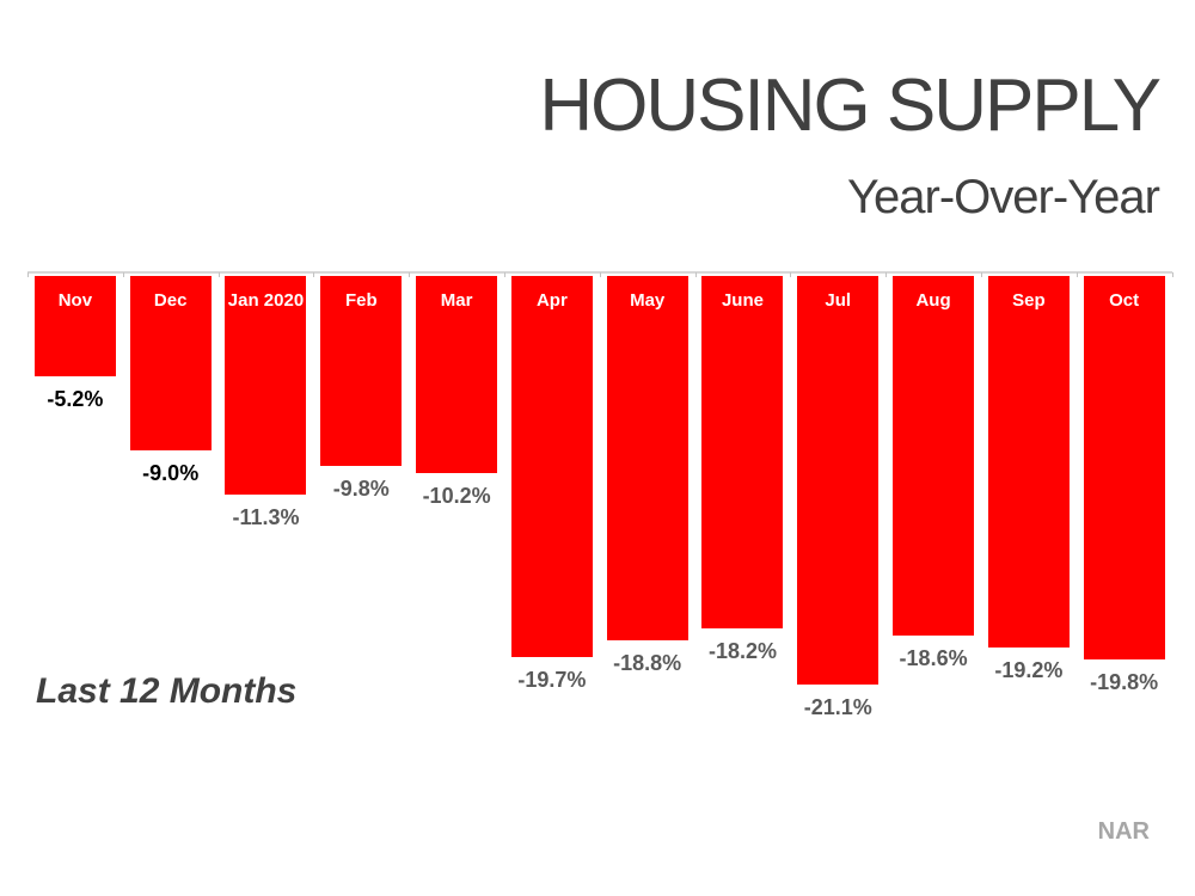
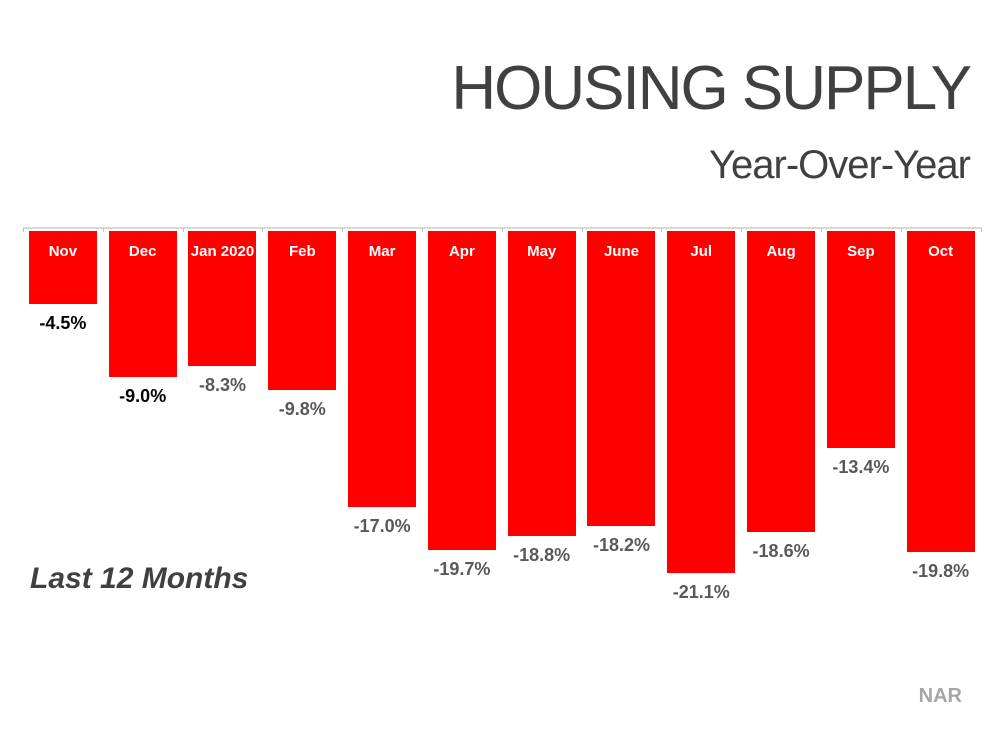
Nov: -5.2% -> -4.5%
Jan 2020: -11.3% -> -8.3%
Mar: -10.2% -> -17.0%
Sep: -19.2% -> -13.4%
